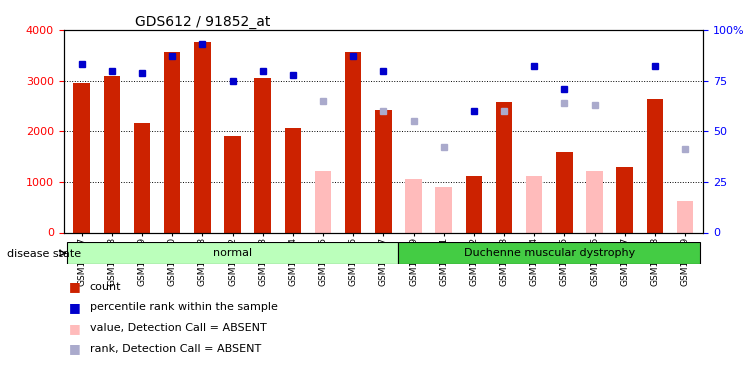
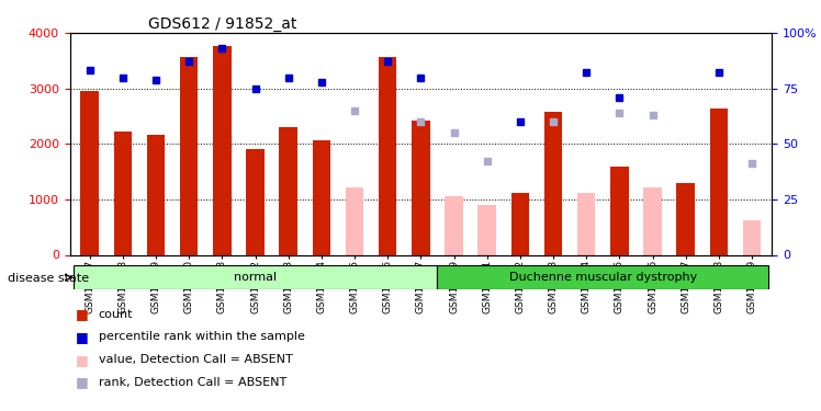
GSM16288: 3100 -> 2220
GSM16293: 3060 -> 2300
